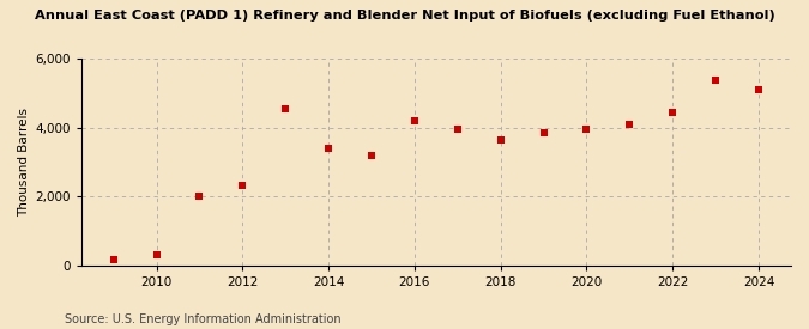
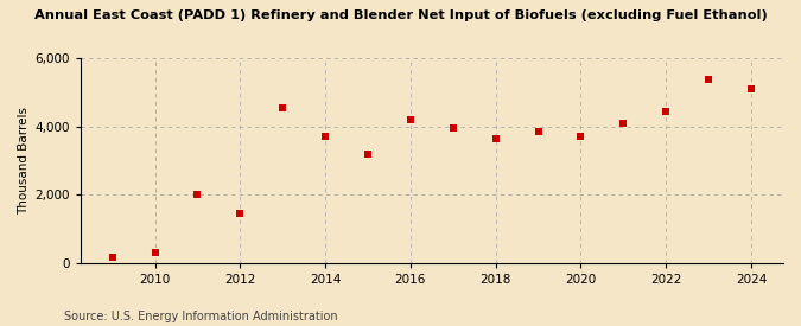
2012: 2,320 -> 1,450
2014: 3,400 -> 3,700
2020: 3,960 -> 3,700
